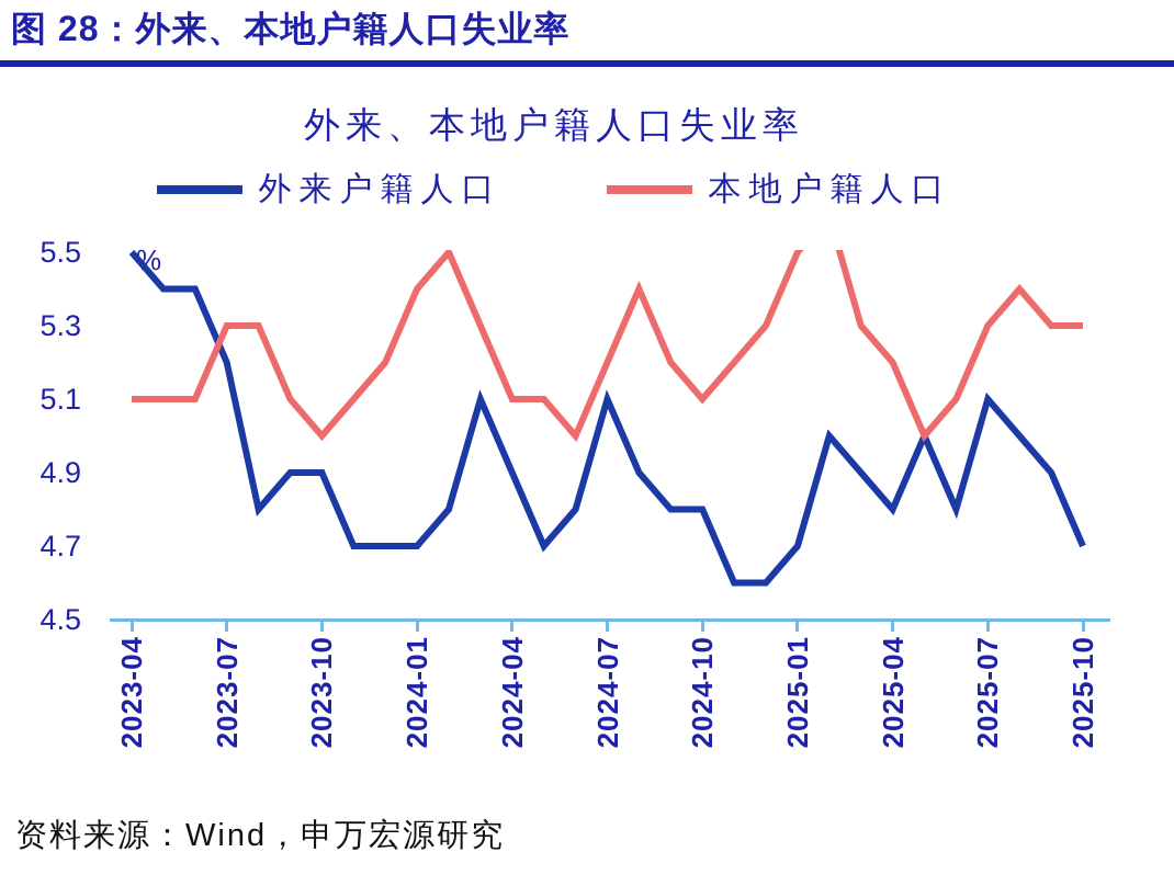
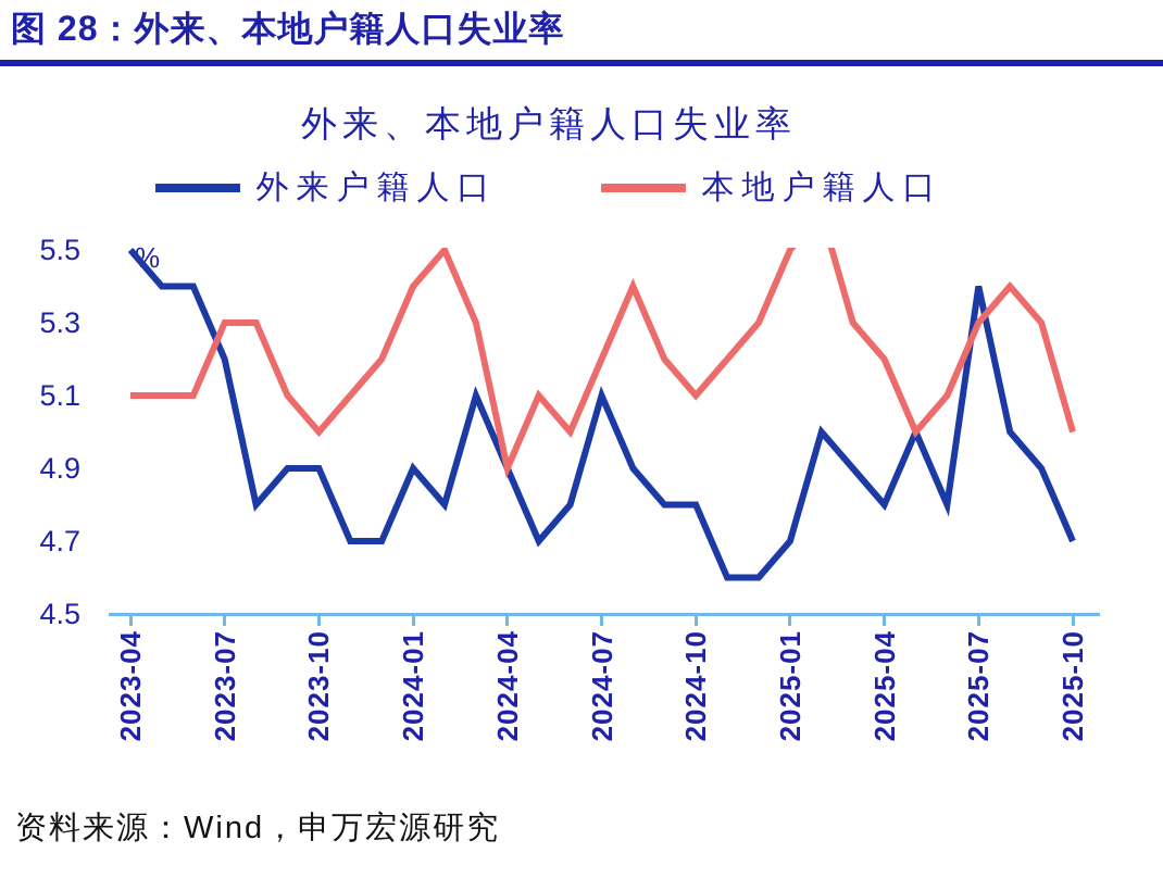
外来户籍人口/2024-01: 4.7 -> 4.9
本地户籍人口/2024-04: 5.1 -> 4.9
外来户籍人口/2025-07: 5.1 -> 5.4
本地户籍人口/2025-10: 5.3 -> 5.0
